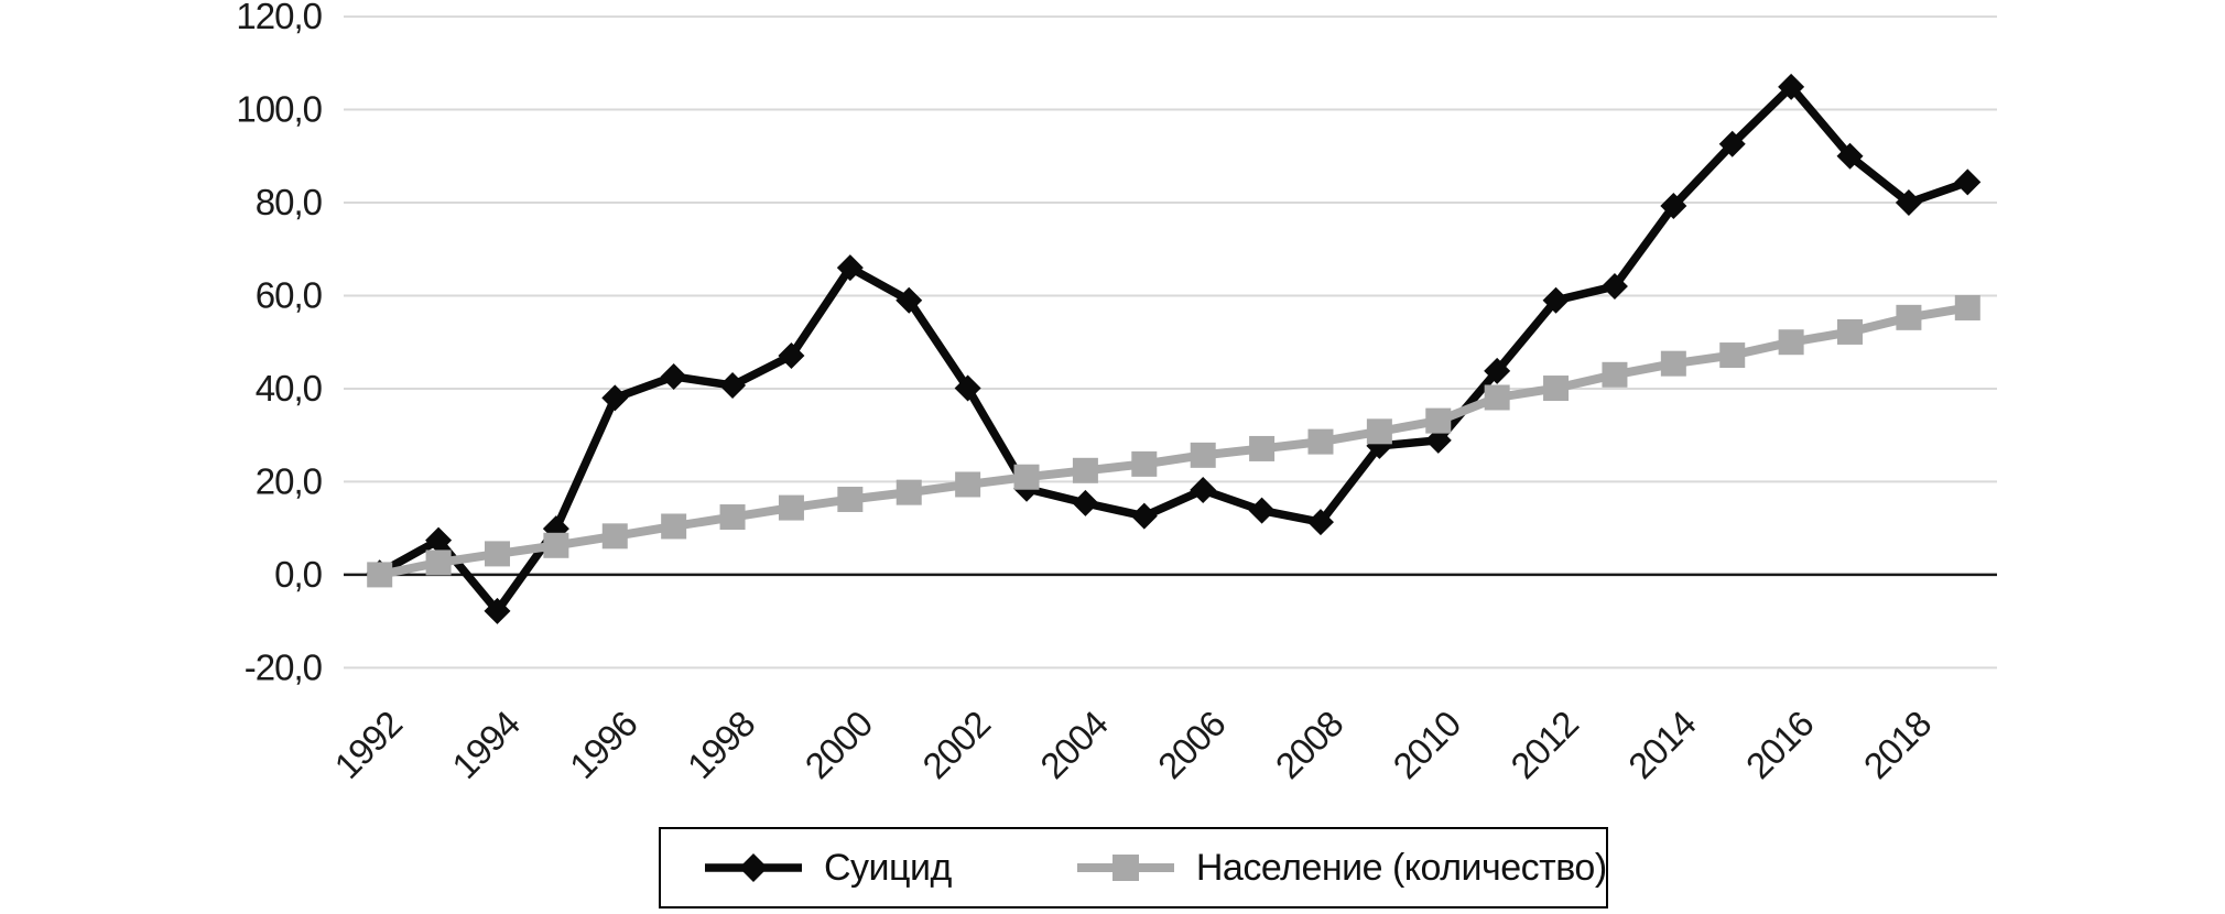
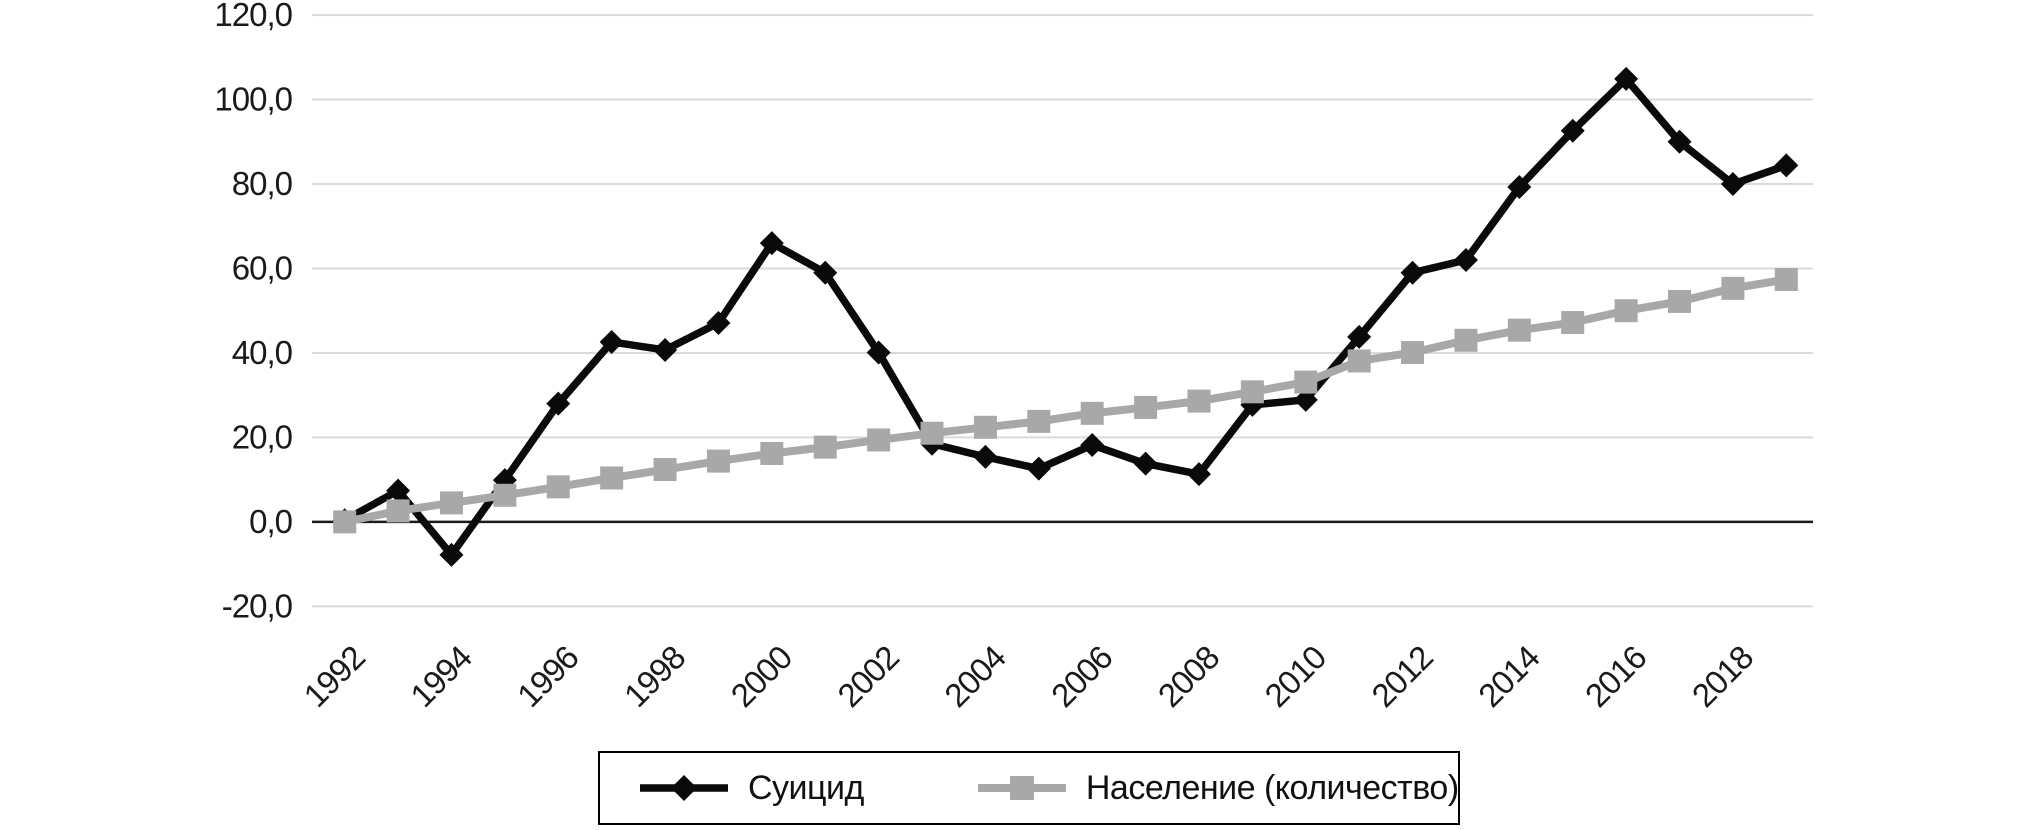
Суицид/1996: 38 -> 28
